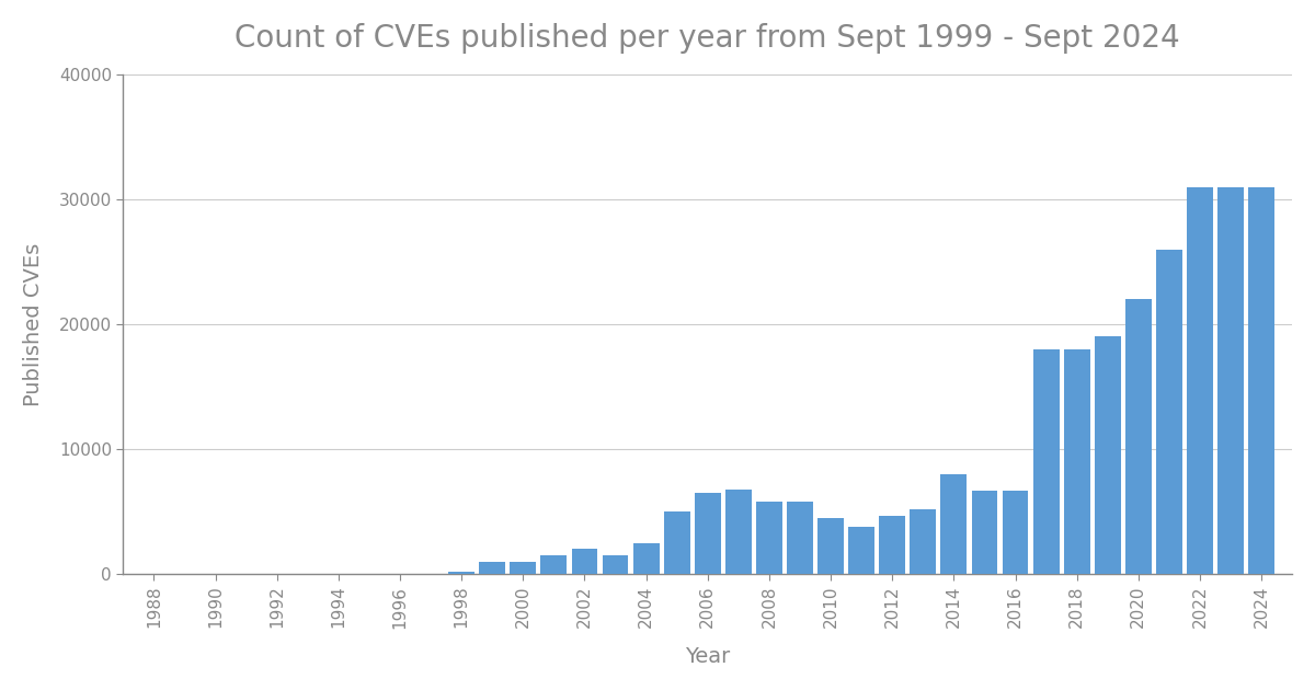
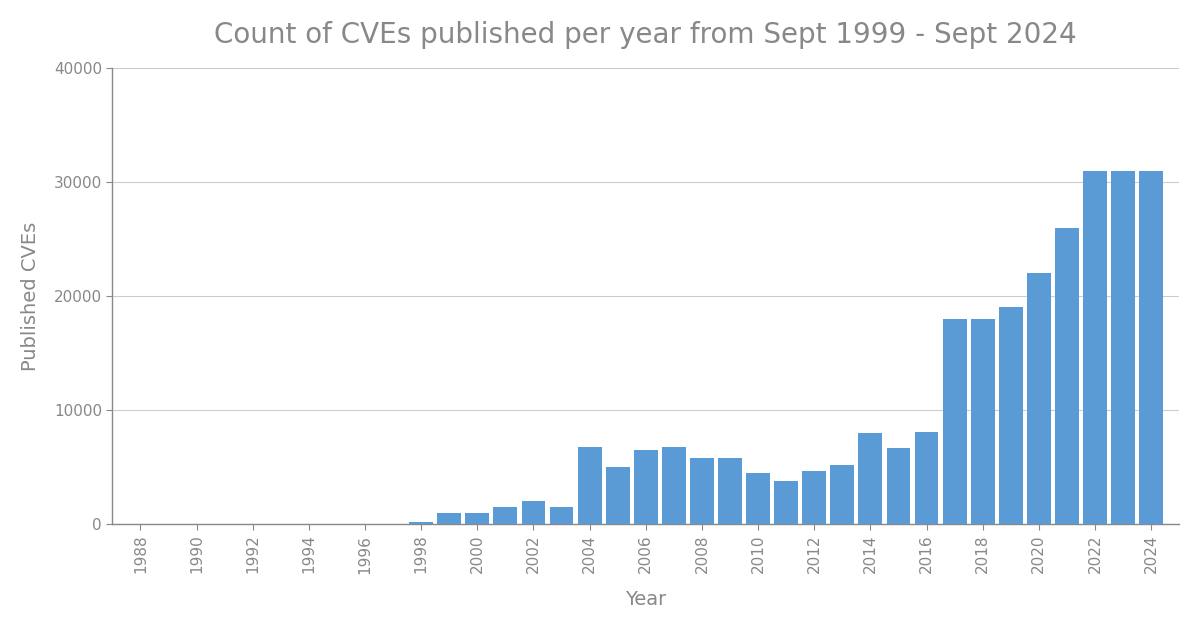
2004: 2500 -> 6800
2016: 6700 -> 8100
